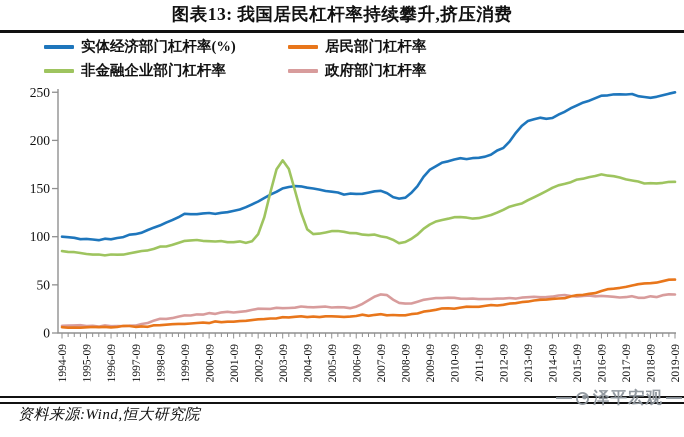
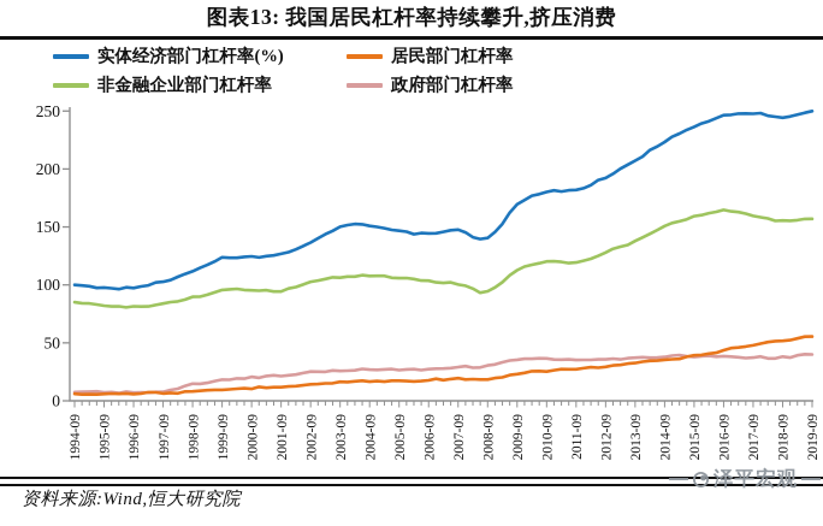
非金融企业部门杠杆率/2003-09: 180 -> 110
政府部门杠杆率/2007-09: 40 -> 30
实体经济部门杠杆率(%)/2013-09: 220 -> 210
